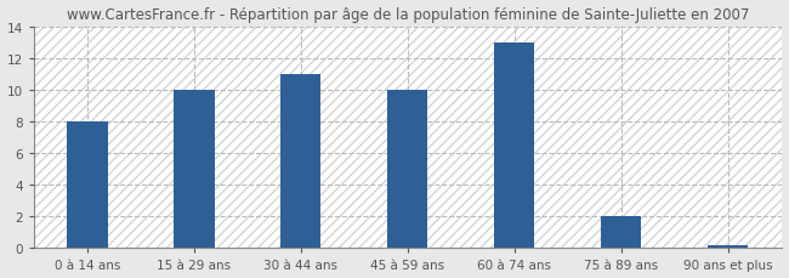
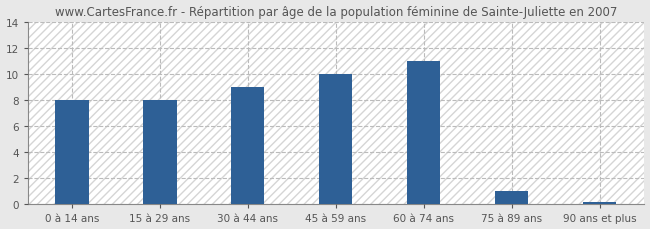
15 à 29 ans: 10.0 -> 8.0
30 à 44 ans: 11.0 -> 9.0
60 à 74 ans: 13.0 -> 11.0
75 à 89 ans: 2.0 -> 1.0
